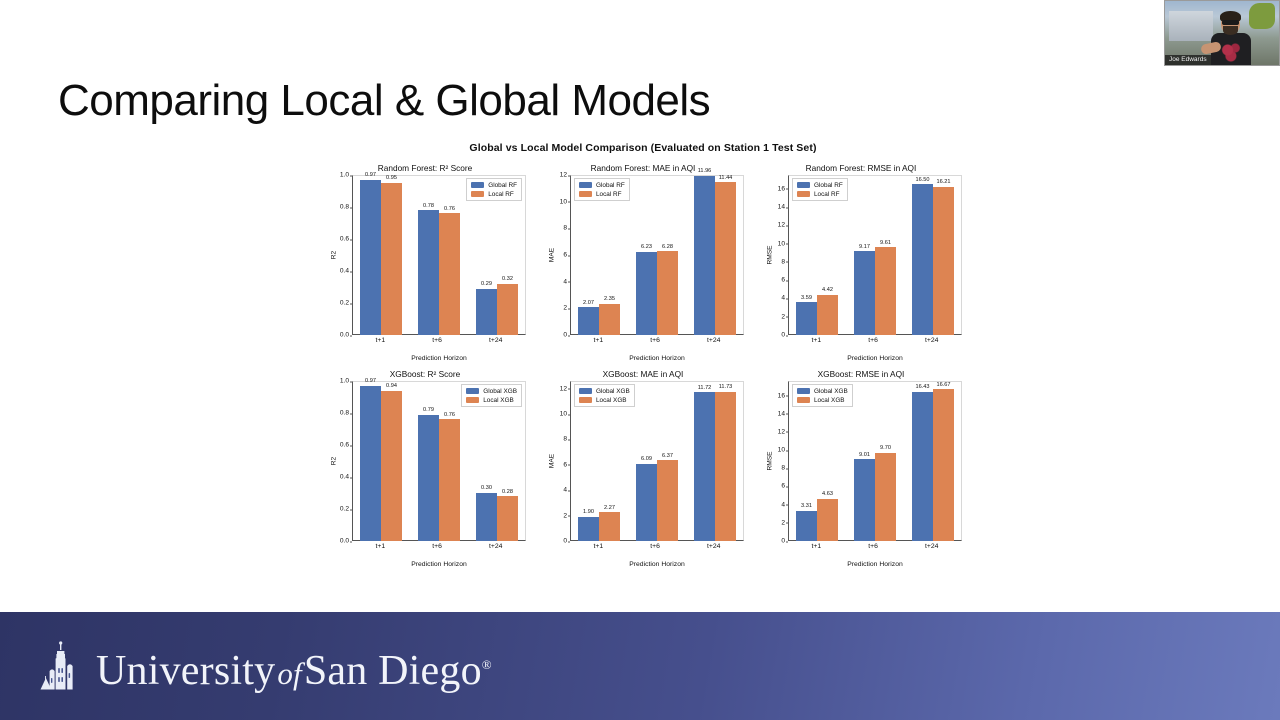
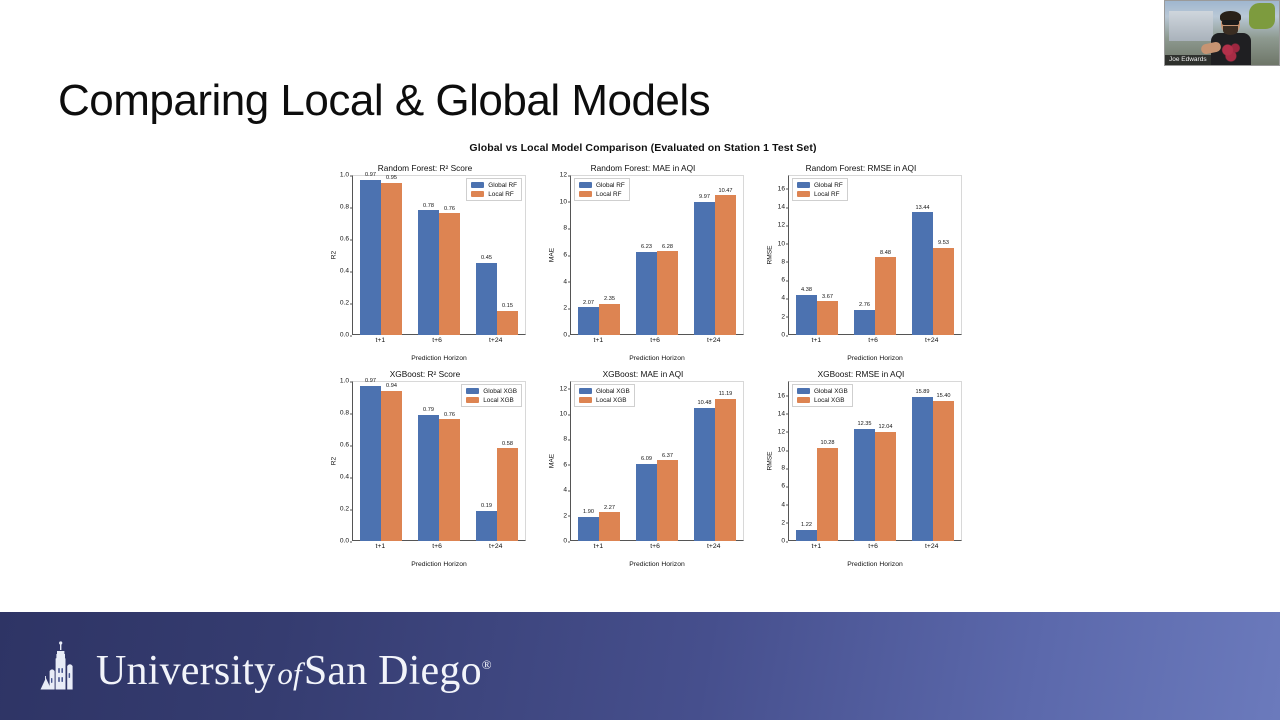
Random Forest: R² Score/Global RF/t+24: 0.29 -> 0.45
Random Forest: R² Score/Local RF/t+24: 0.32 -> 0.15
Random Forest: MAE in AQI/Global RF/t+24: 11.96 -> 9.97
Random Forest: MAE in AQI/Local RF/t+24: 11.44 -> 10.47
Random Forest: RMSE in AQI/Global RF/t+1: 3.59 -> 4.38
Random Forest: RMSE in AQI/Local RF/t+1: 4.42 -> 3.67
Random Forest: RMSE in AQI/Global RF/t+6: 9.17 -> 2.76
Random Forest: RMSE in AQI/Local RF/t+6: 9.61 -> 8.48
Random Forest: RMSE in AQI/Global RF/t+24: 16.50 -> 13.44
Random Forest: RMSE in AQI/Local RF/t+24: 16.21 -> 9.53
XGBoost: R² Score/Global XGB/t+24: 0.30 -> 0.19
XGBoost: R² Score/Local XGB/t+24: 0.28 -> 0.58
XGBoost: MAE in AQI/Global XGB/t+24: 11.72 -> 10.48
XGBoost: MAE in AQI/Local XGB/t+24: 11.73 -> 11.19
XGBoost: RMSE in AQI/Global XGB/t+1: 3.31 -> 1.22
XGBoost: RMSE in AQI/Local XGB/t+1: 4.63 -> 10.28
XGBoost: RMSE in AQI/Global XGB/t+6: 9.01 -> 12.35
XGBoost: RMSE in AQI/Local XGB/t+6: 9.70 -> 12.04
XGBoost: RMSE in AQI/Global XGB/t+24: 16.43 -> 15.89
XGBoost: RMSE in AQI/Local XGB/t+24: 16.67 -> 15.40
